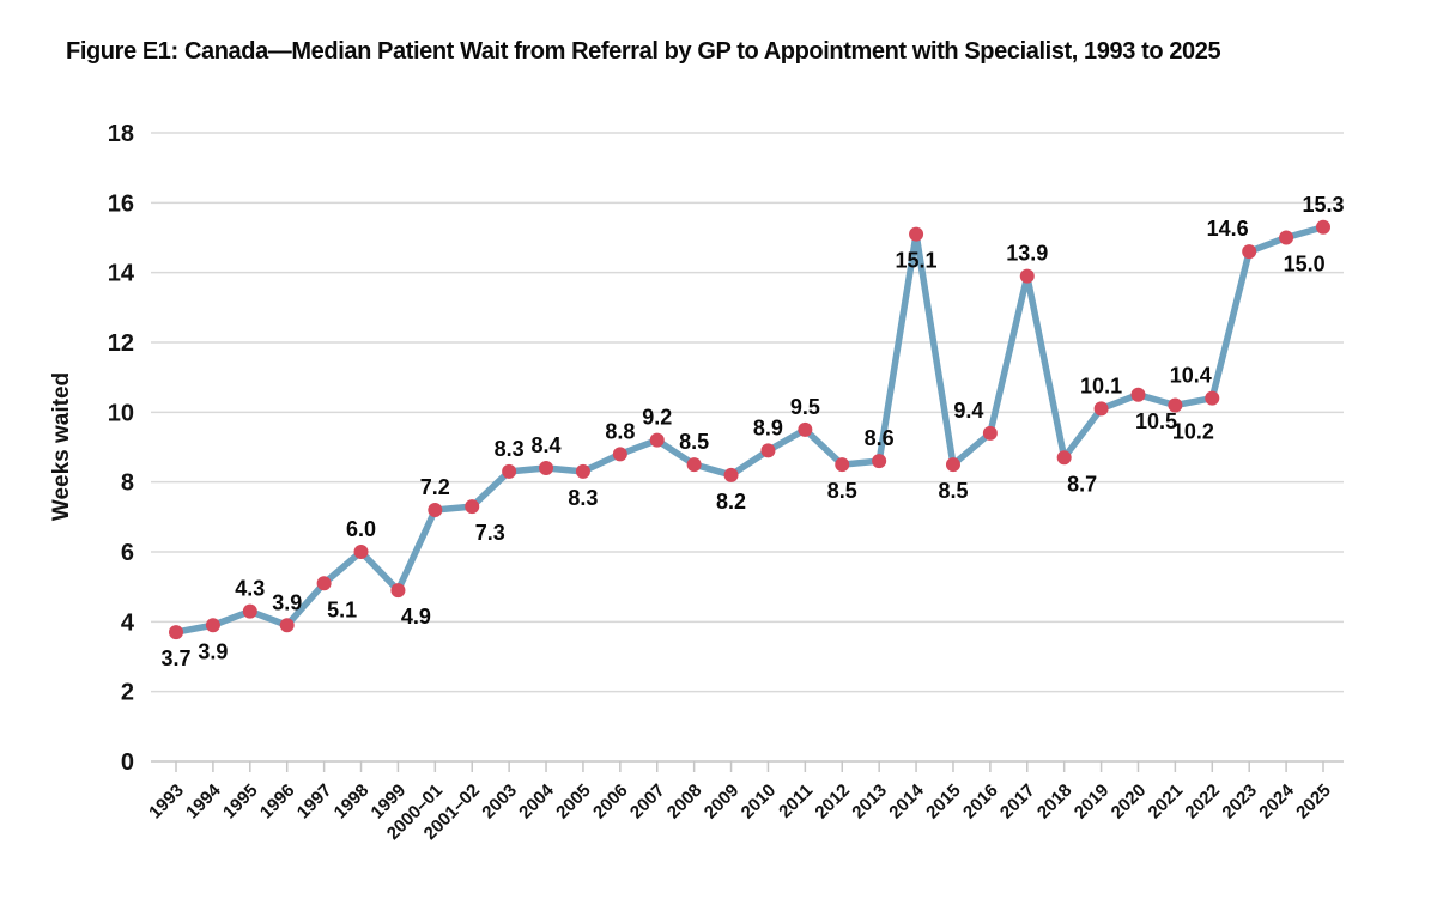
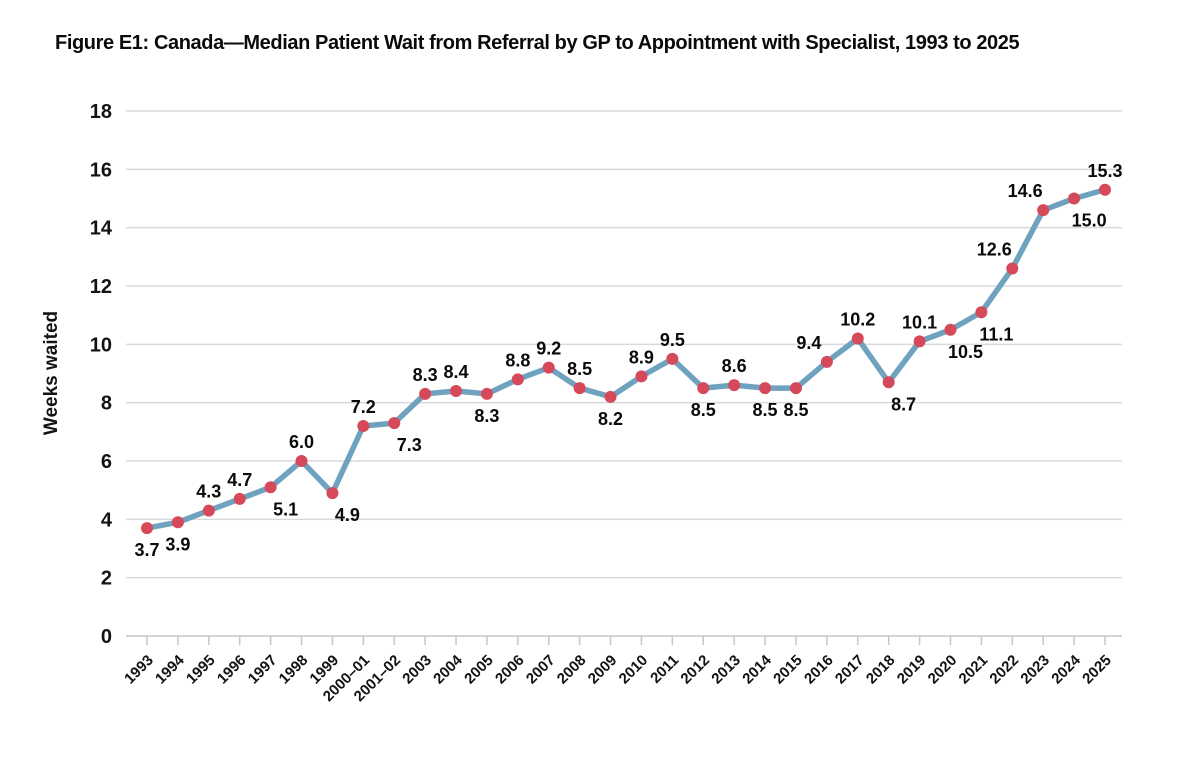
1996: 3.9 -> 4.7
2014: 15.1 -> 8.5
2017: 13.9 -> 10.2
2021: 10.2 -> 11.1
2022: 10.4 -> 12.6
